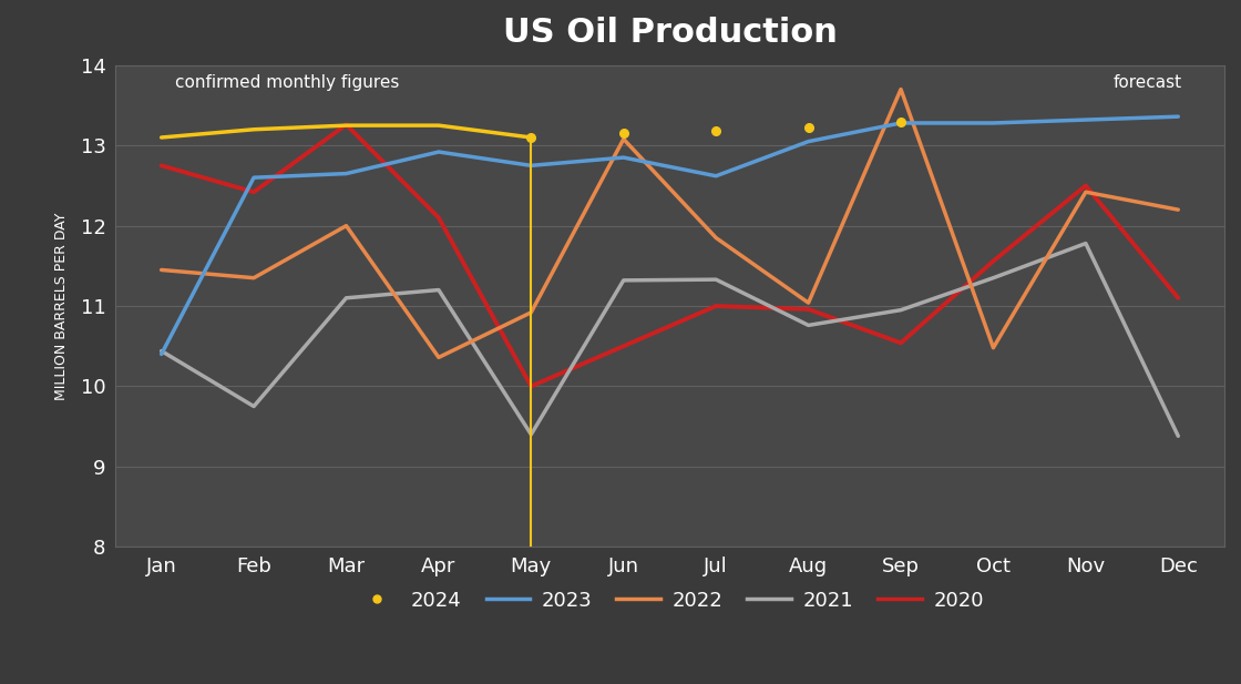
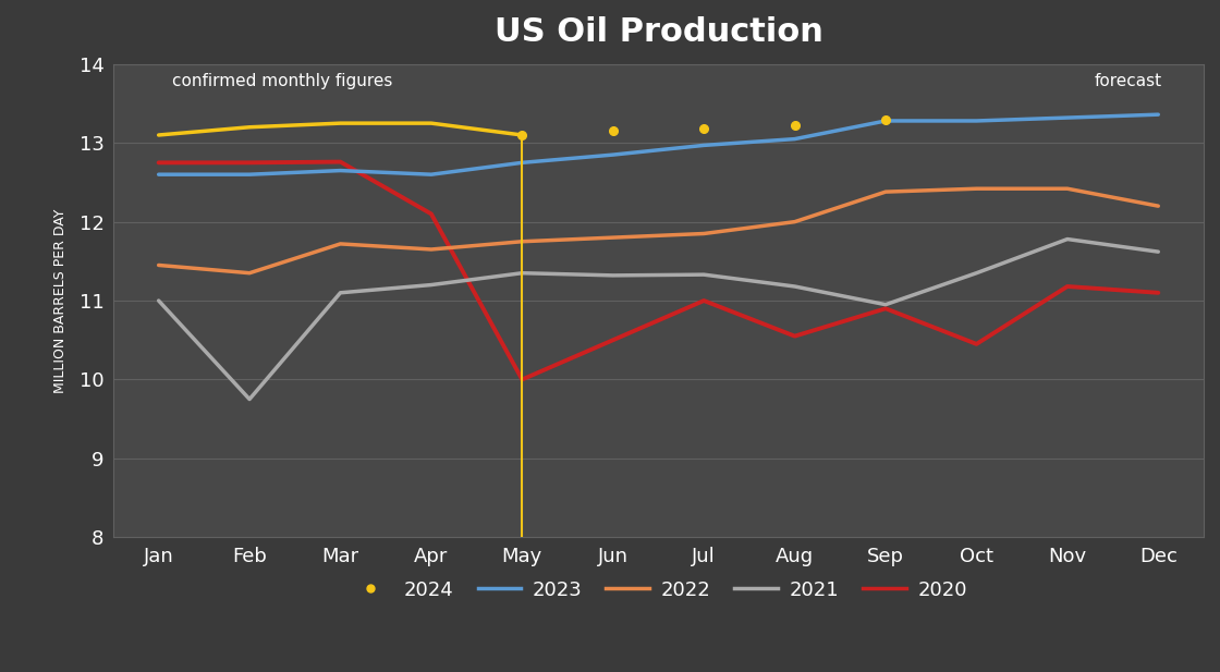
2023/Jan: 10.40 -> 12.60
2021/Jan: 10.44 -> 11.00
2020/Feb: 12.42 -> 12.75
2022/Mar: 12.00 -> 11.72
2020/Mar: 13.26 -> 12.76
2023/Apr: 12.92 -> 12.60
2022/Apr: 10.36 -> 11.65
2022/May: 10.92 -> 11.75
2021/May: 9.40 -> 11.35
2022/Jun: 13.08 -> 11.80
2023/Jul: 12.62 -> 12.97
2022/Aug: 11.04 -> 12.00
2021/Aug: 10.76 -> 11.18
2020/Aug: 10.96 -> 10.55
2022/Sep: 13.70 -> 12.38
2020/Sep: 10.54 -> 10.90
2022/Oct: 10.48 -> 12.42
2020/Oct: 11.56 -> 10.45
2020/Nov: 12.50 -> 11.18
2021/Dec: 9.38 -> 11.62
